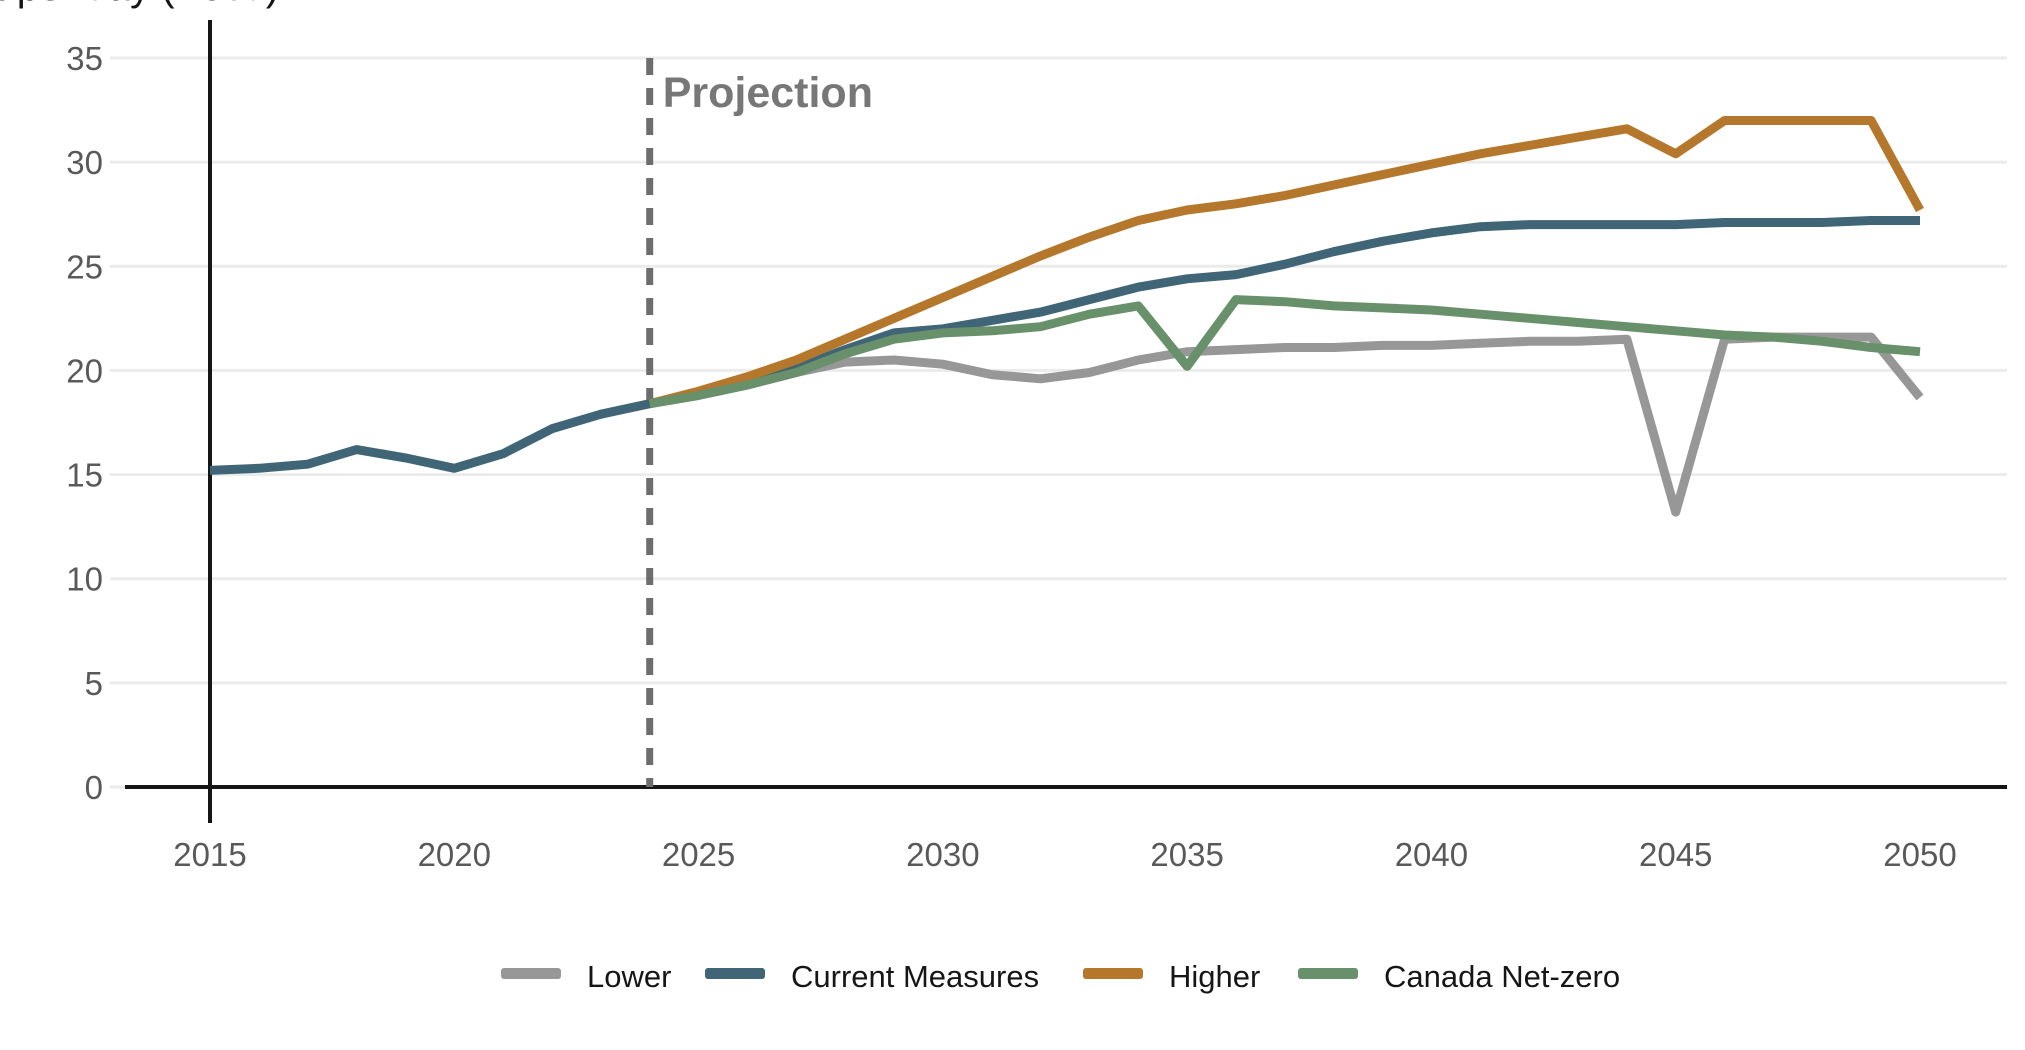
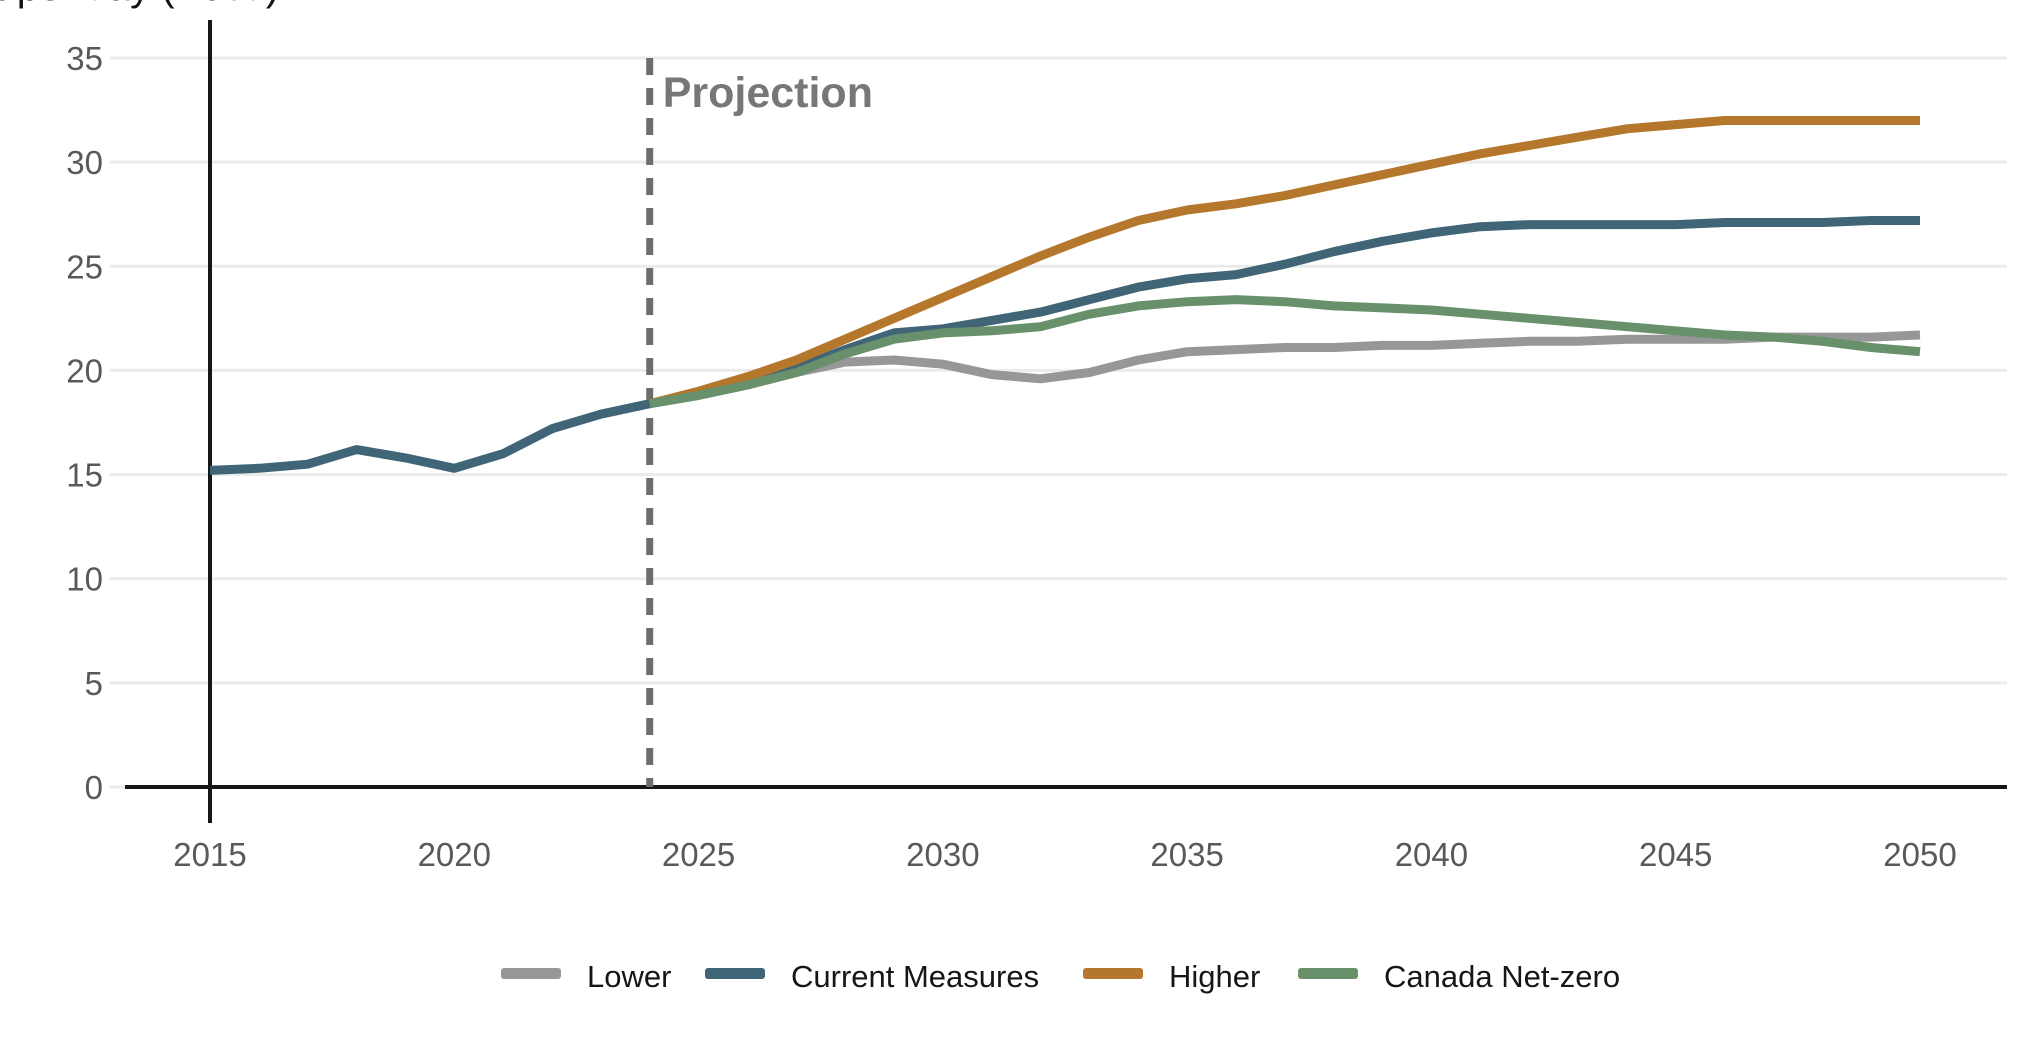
Canada Net-zero/2035: 20.2 -> 23.3
Lower/2045: 13.2 -> 21.5
Higher/2045: 30.4 -> 31.8
Lower/2050: 18.7 -> 21.7
Higher/2050: 27.7 -> 32.0
